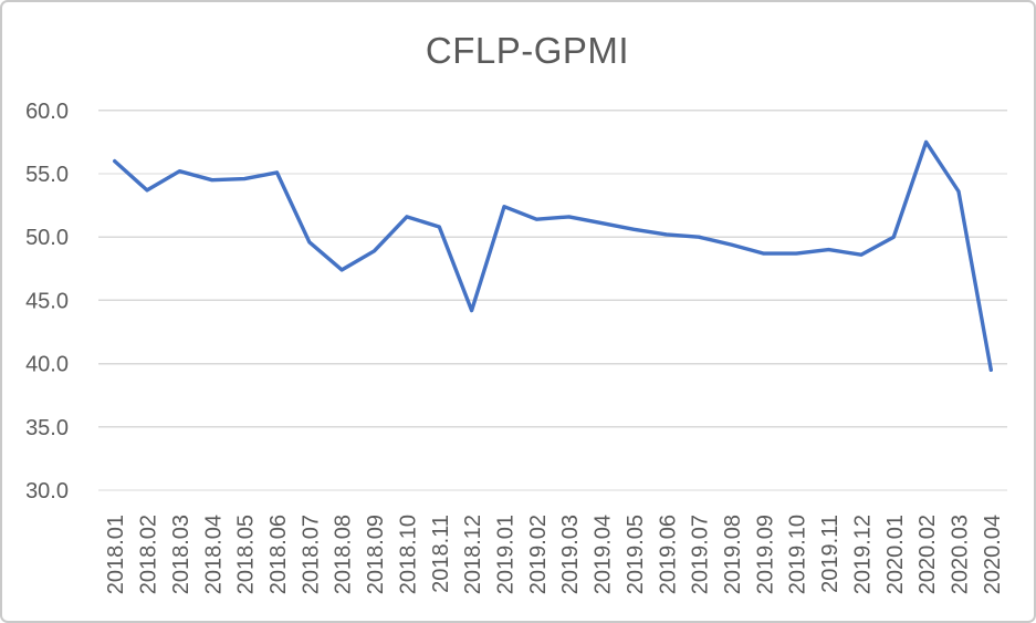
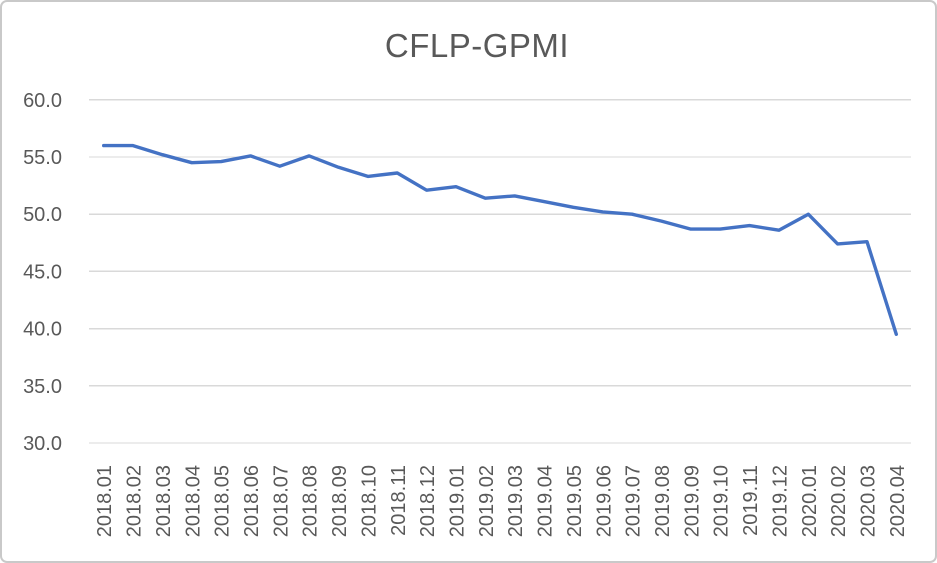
2018.02: 53.7 -> 56.0
2018.07: 49.6 -> 54.2
2018.08: 47.4 -> 55.1
2018.09: 48.9 -> 54.1
2018.10: 51.6 -> 53.3
2018.11: 50.8 -> 53.6
2018.12: 44.2 -> 52.1
2020.02: 57.5 -> 47.4
2020.03: 53.6 -> 47.6
